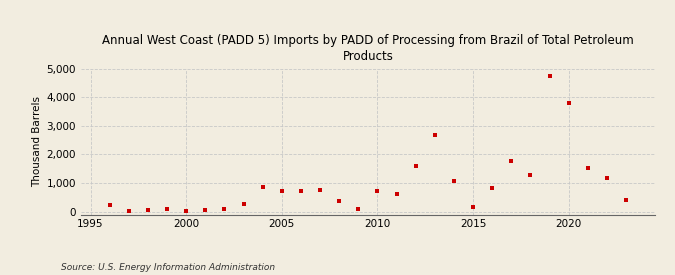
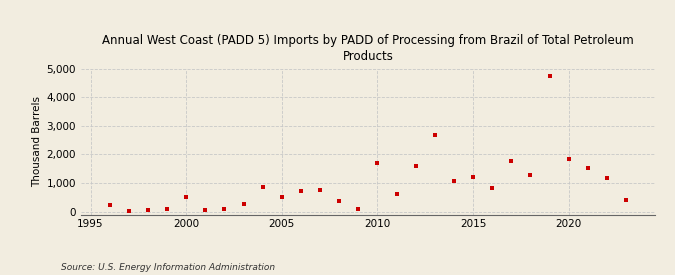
2000: 20 -> 500
2005: 720 -> 500
2010: 730 -> 1,700
2015: 160 -> 1,200
2020: 3,790 -> 1,850
